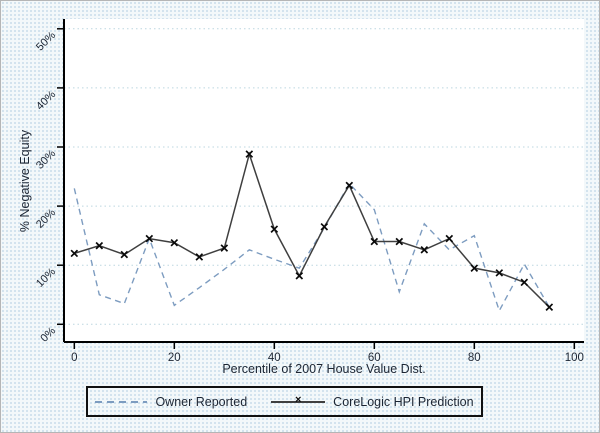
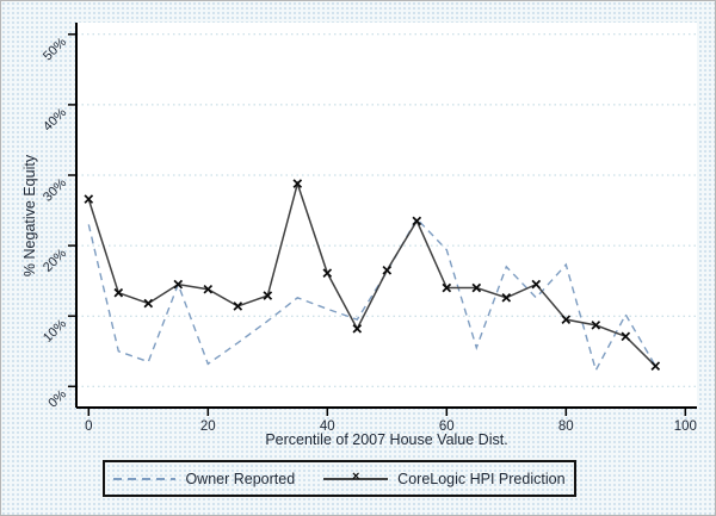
CoreLogic HPI Prediction/0: 12% -> 27%
Owner Reported/80: 15% -> 17%
